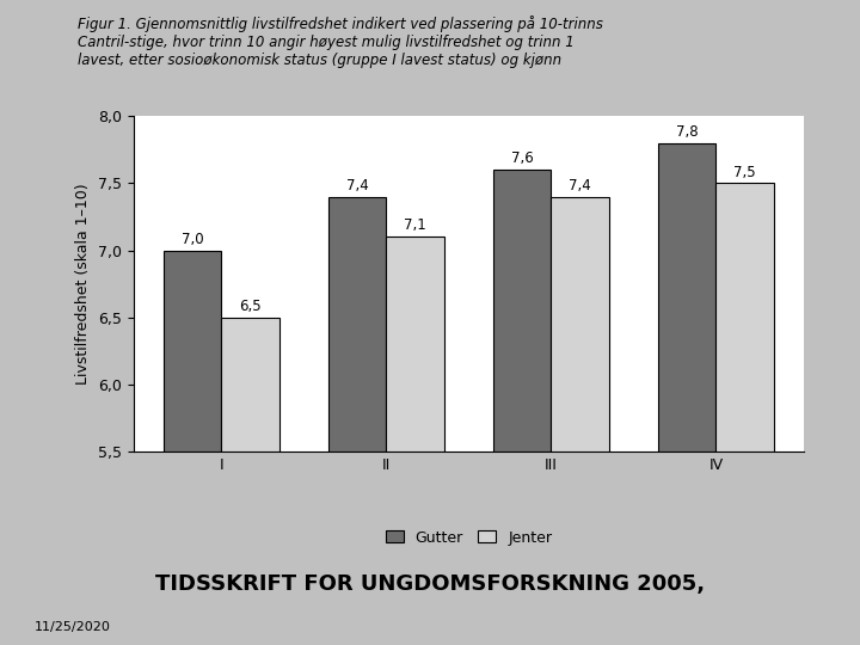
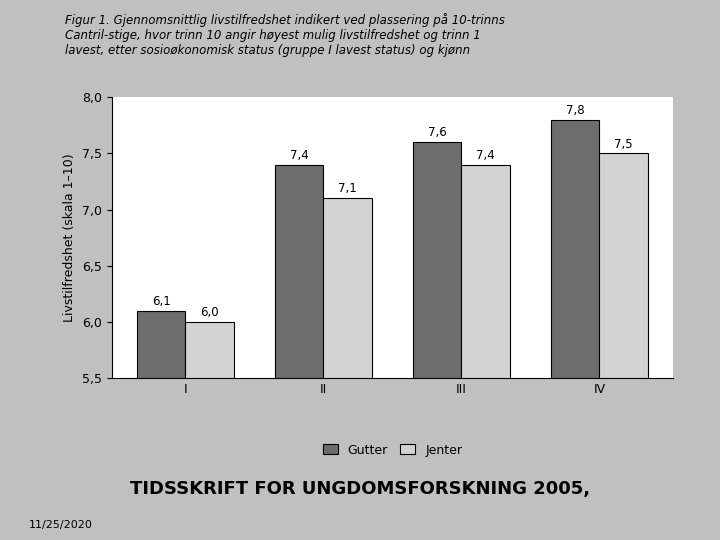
Gutter/I: 7,0 -> 6,1
Jenter/I: 6,5 -> 6,0
